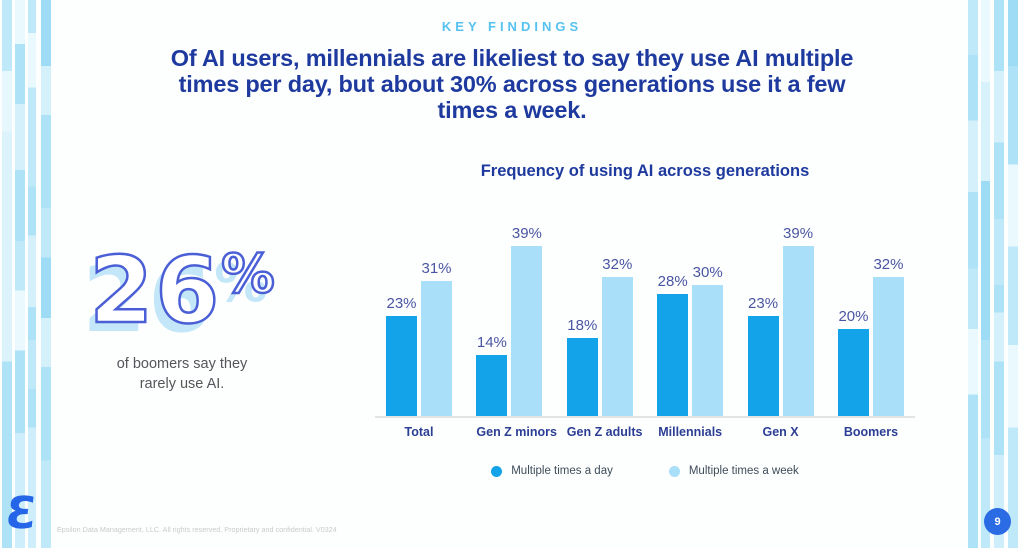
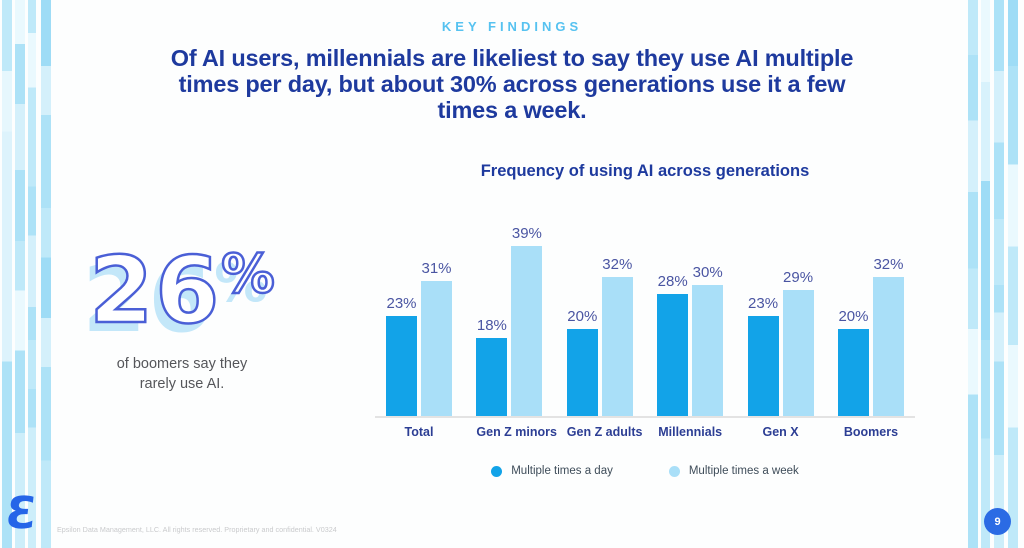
Multiple times a day/Gen Z minors: 14% -> 18%
Multiple times a day/Gen Z adults: 18% -> 20%
Multiple times a week/Gen X: 39% -> 29%
